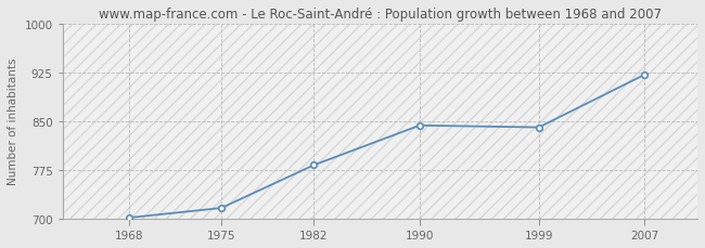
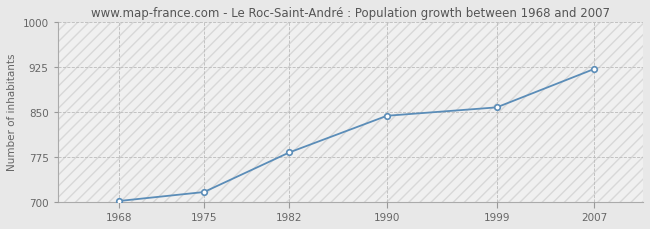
1999: 840 -> 857
